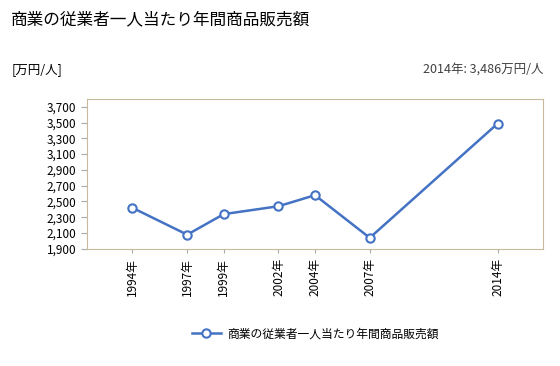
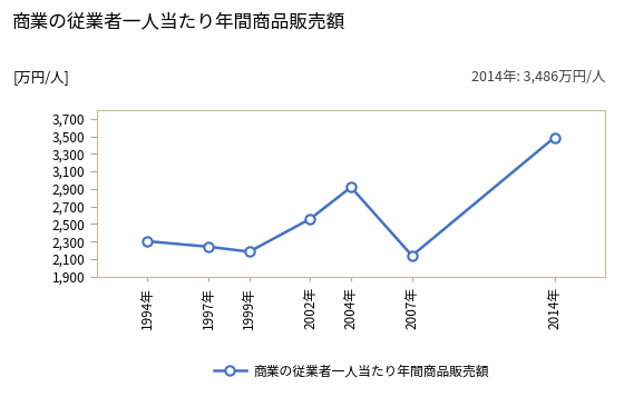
1994年: 2,420 -> 2,300
1997年: 2,080 -> 2,240
1999年: 2,340 -> 2,180
2002年: 2,440 -> 2,560
2004年: 2,580 -> 2,920
2007年: 2,040 -> 2,140
